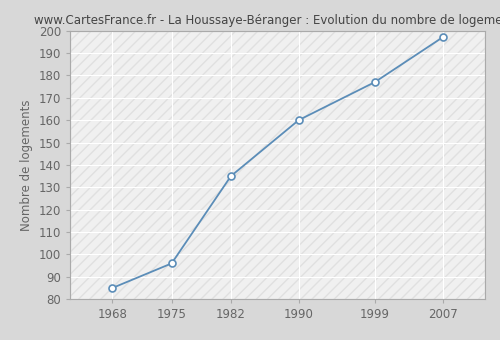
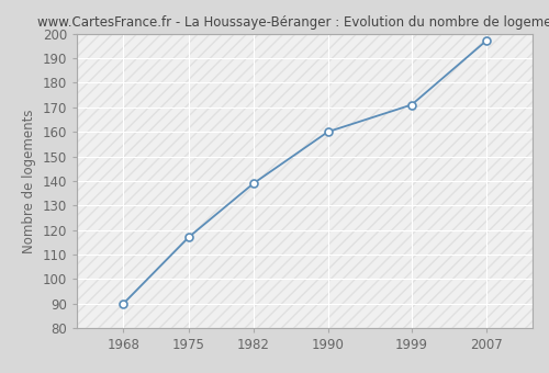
1968: 85 -> 90
1975: 96 -> 117
1982: 135 -> 139
1999: 177 -> 171
